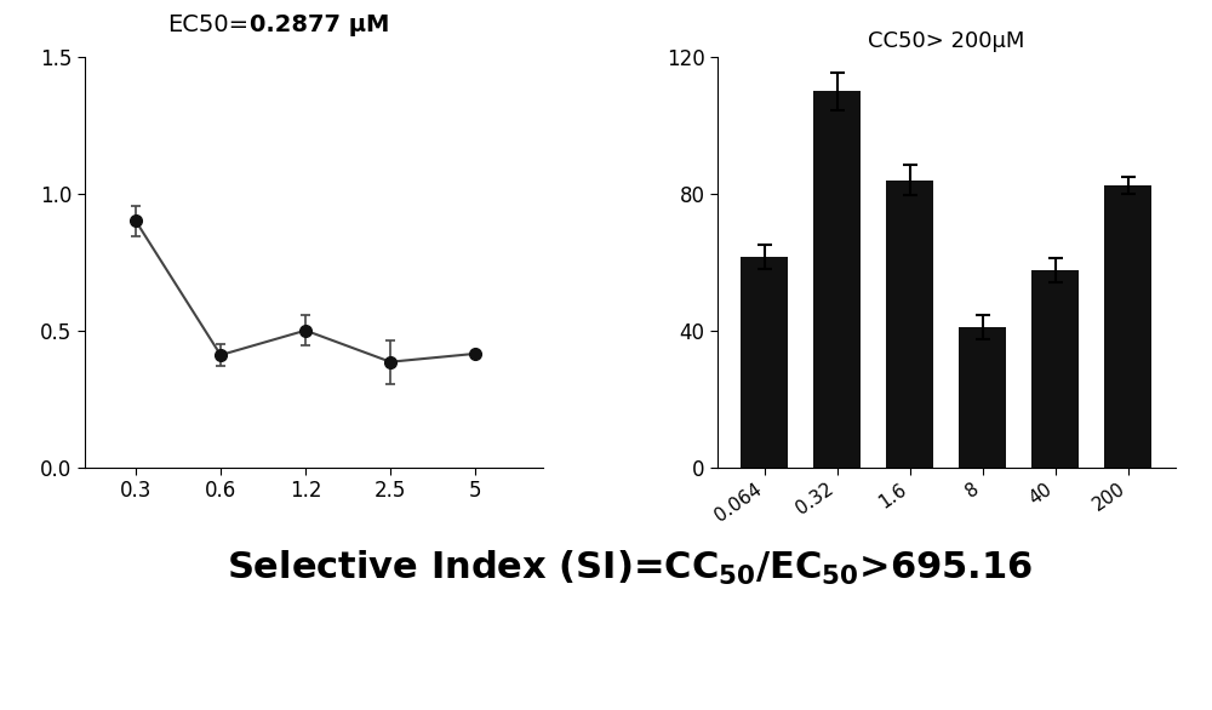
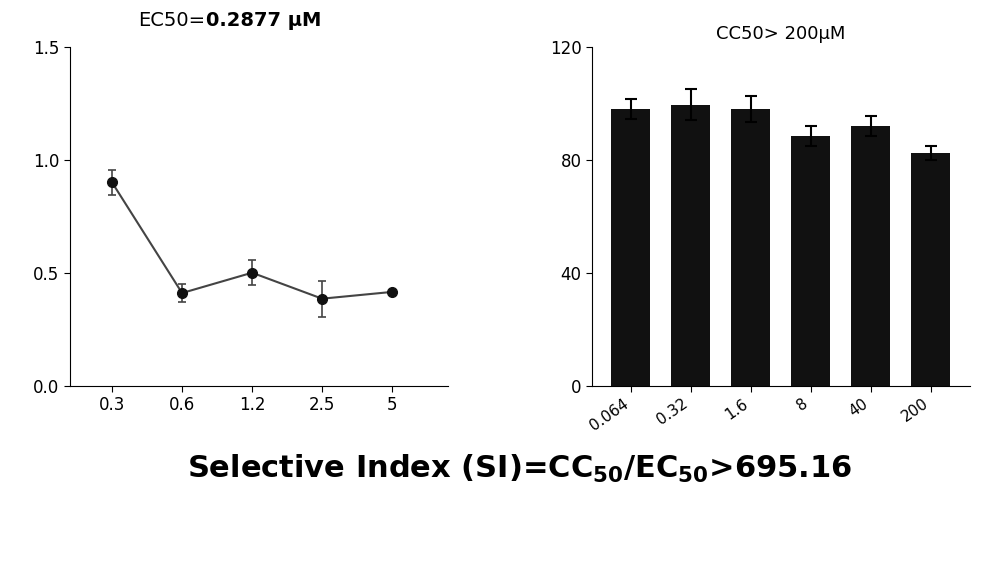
CC50> 200μM/0.064: 61.5 -> 98.0
CC50> 200μM/0.32: 110.0 -> 99.5
CC50> 200μM/1.6: 84.0 -> 98.0
CC50> 200μM/8: 41.0 -> 88.5
CC50> 200μM/40: 57.5 -> 92.0
